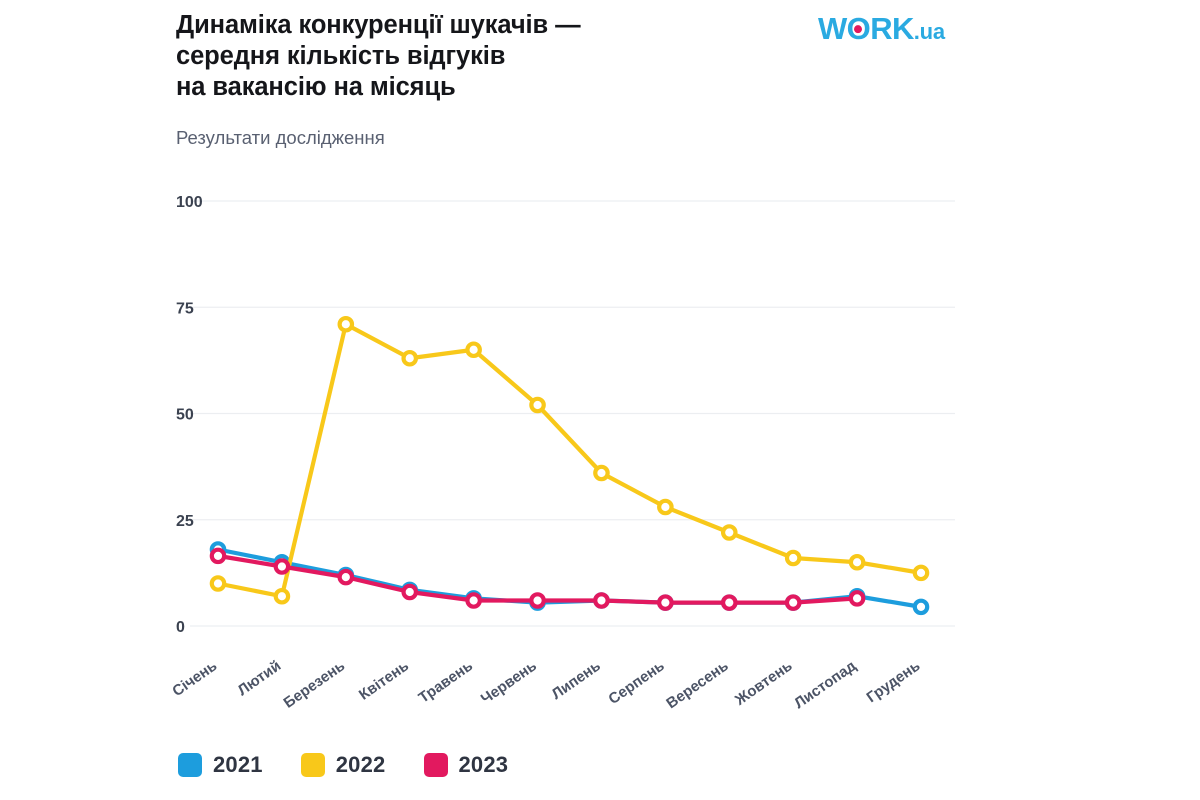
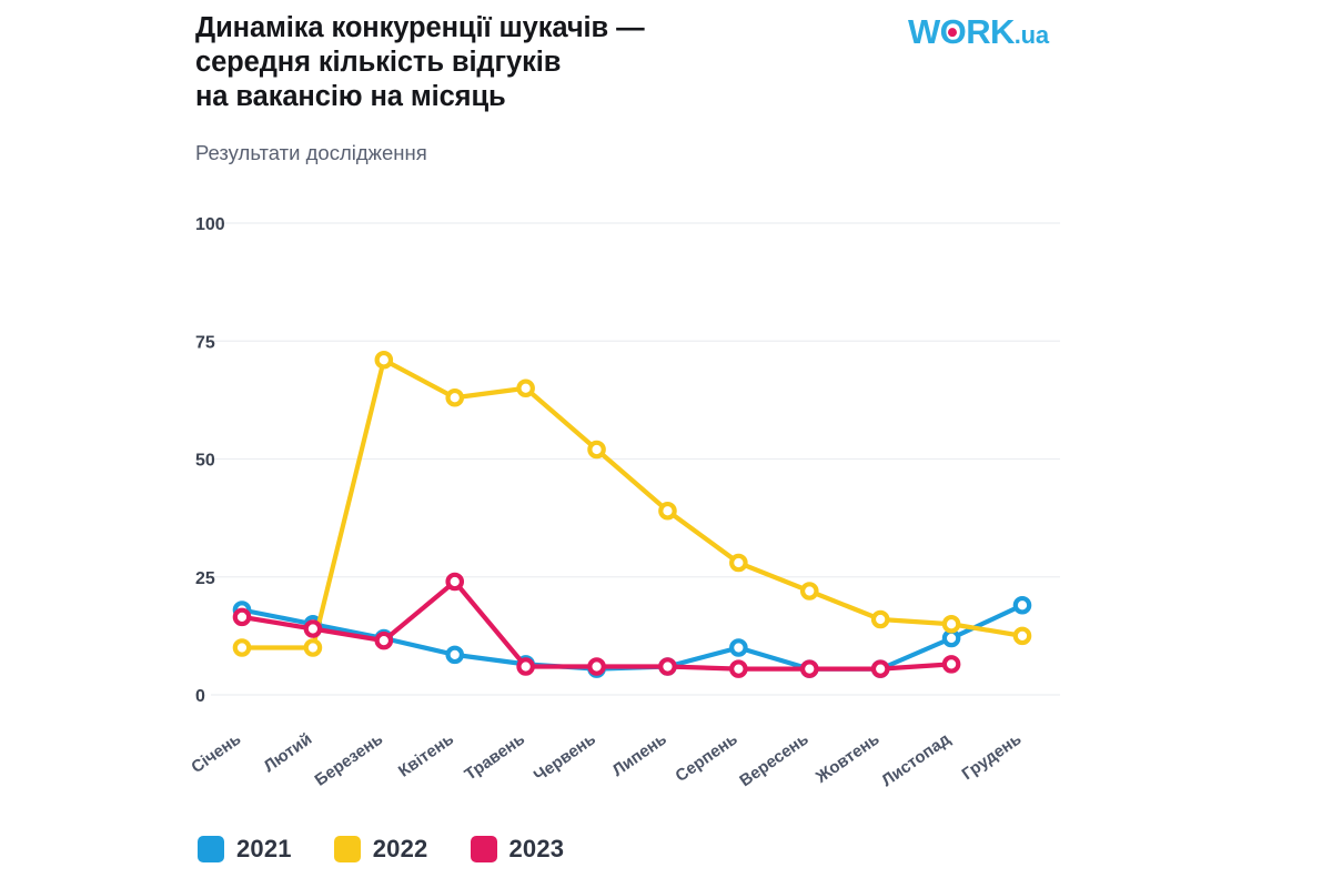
2022/Лютий: 7 -> 10
2023/Квітень: 8 -> 24
2022/Липень: 36 -> 39
2021/Серпень: 6 -> 10
2021/Листопад: 7 -> 12
2021/Грудень: 4 -> 19
